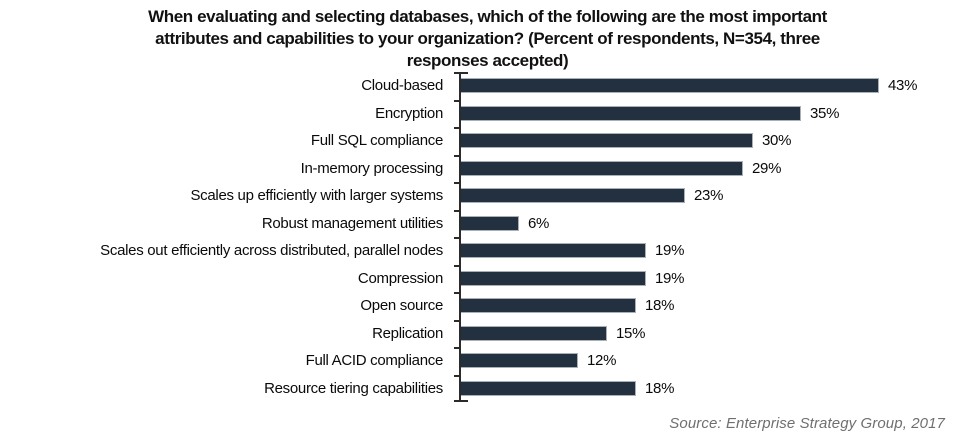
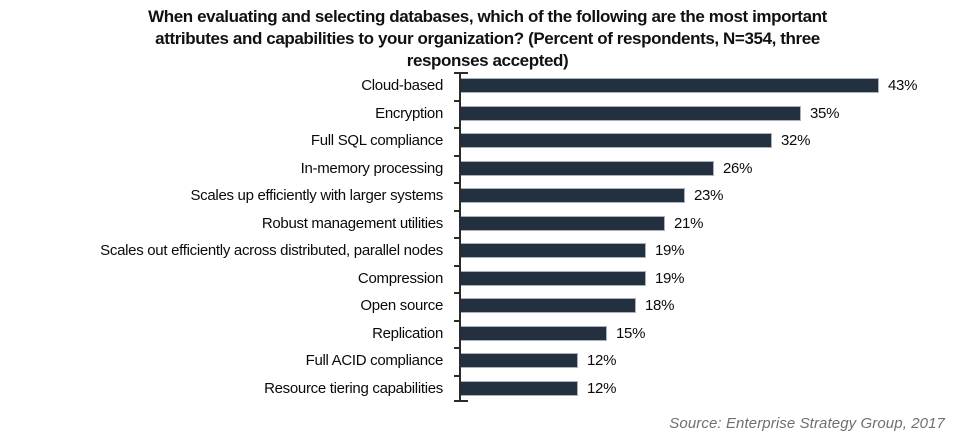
Full SQL compliance: 30% -> 32%
In-memory processing: 29% -> 26%
Robust management utilities: 6% -> 21%
Resource tiering capabilities: 18% -> 12%
